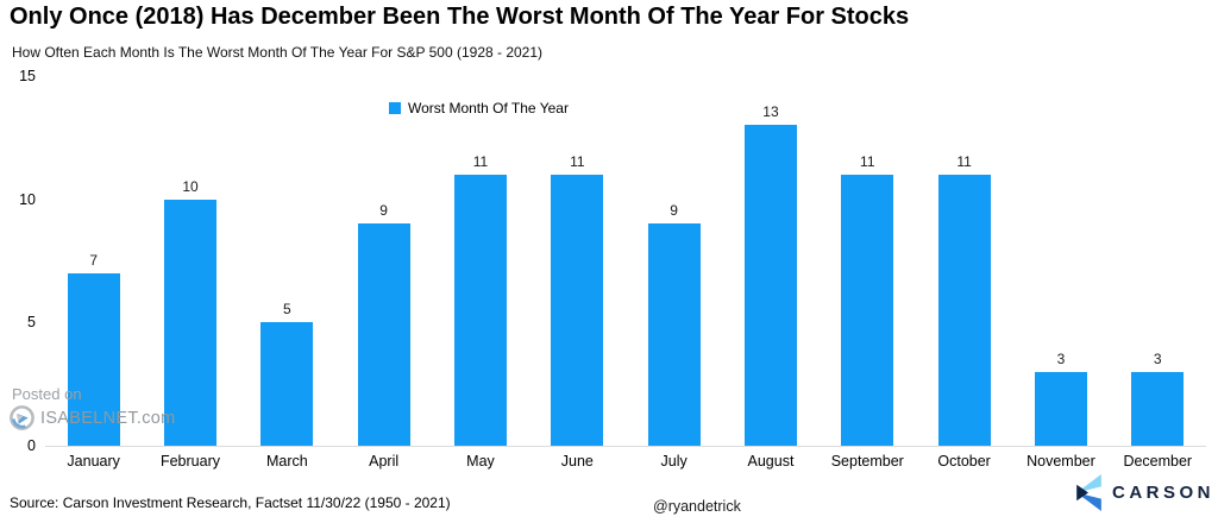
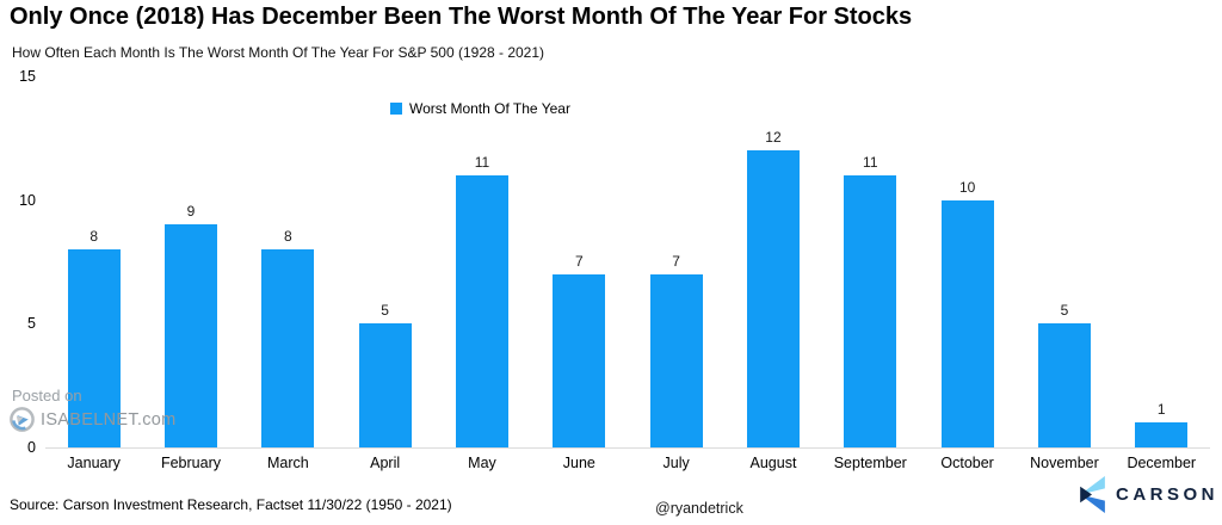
January: 7 -> 8
February: 10 -> 9
March: 5 -> 8
April: 9 -> 5
June: 11 -> 7
July: 9 -> 7
August: 13 -> 12
October: 11 -> 10
November: 3 -> 5
December: 3 -> 1
